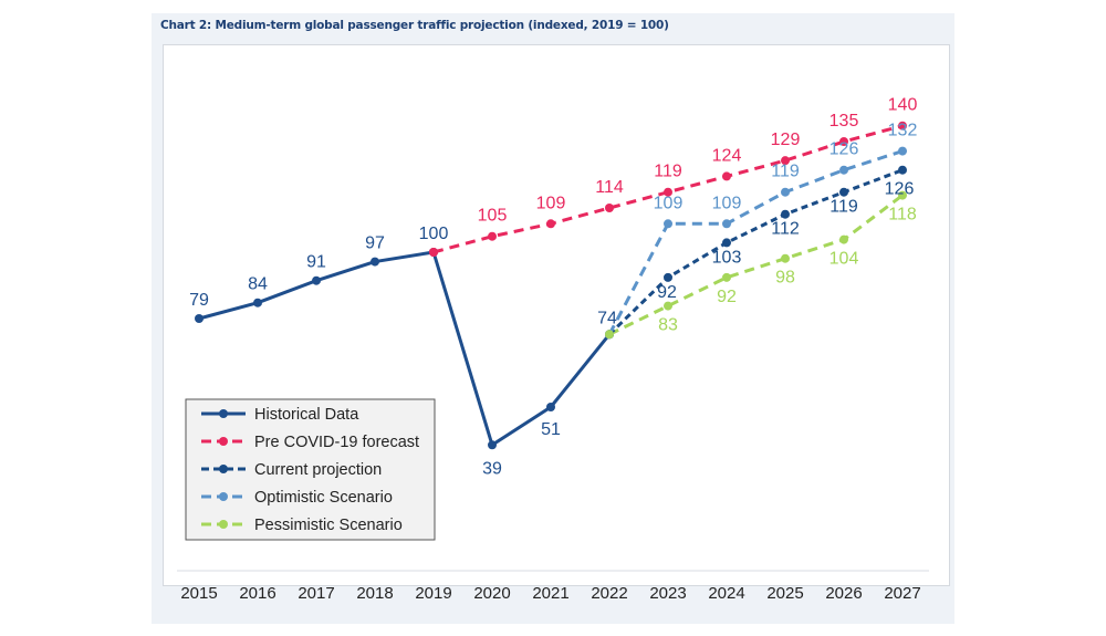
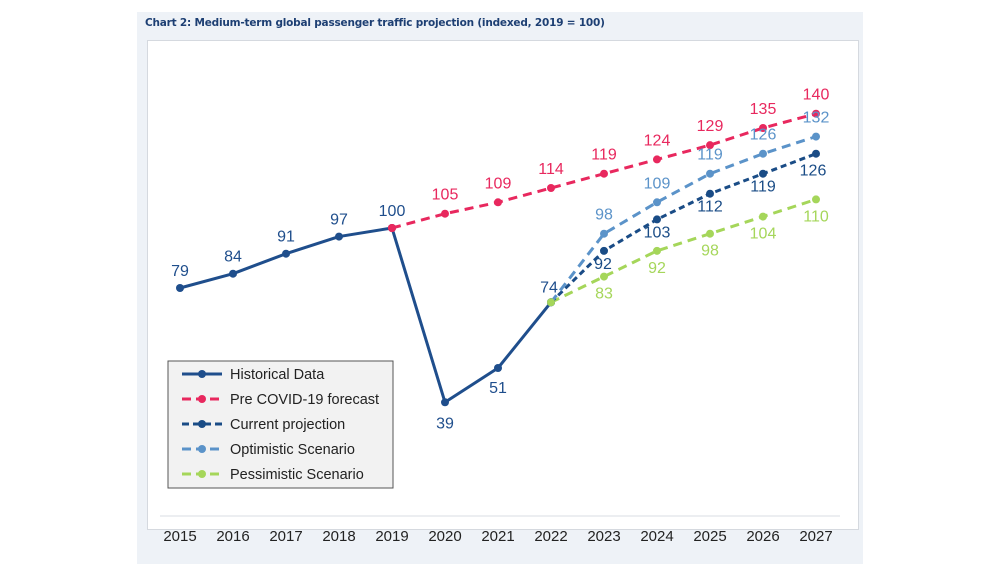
Optimistic Scenario/2023: 109 -> 98
Pessimistic Scenario/2027: 118 -> 110
